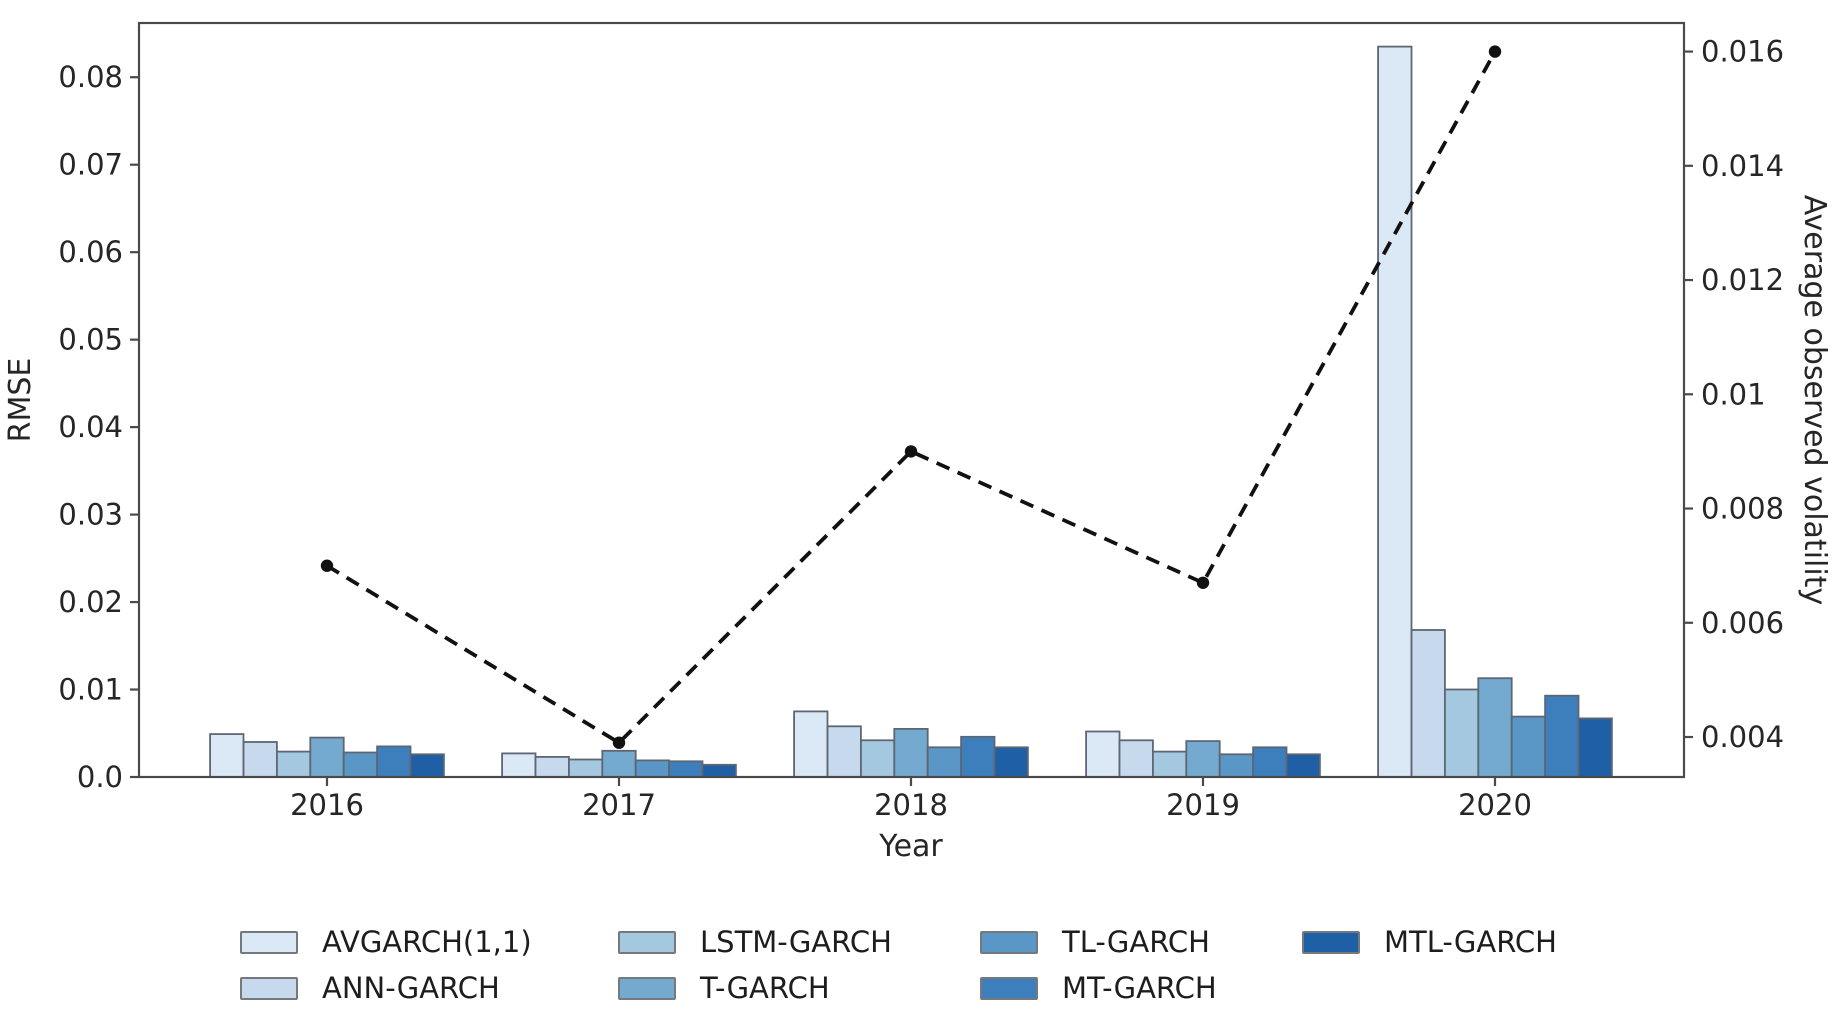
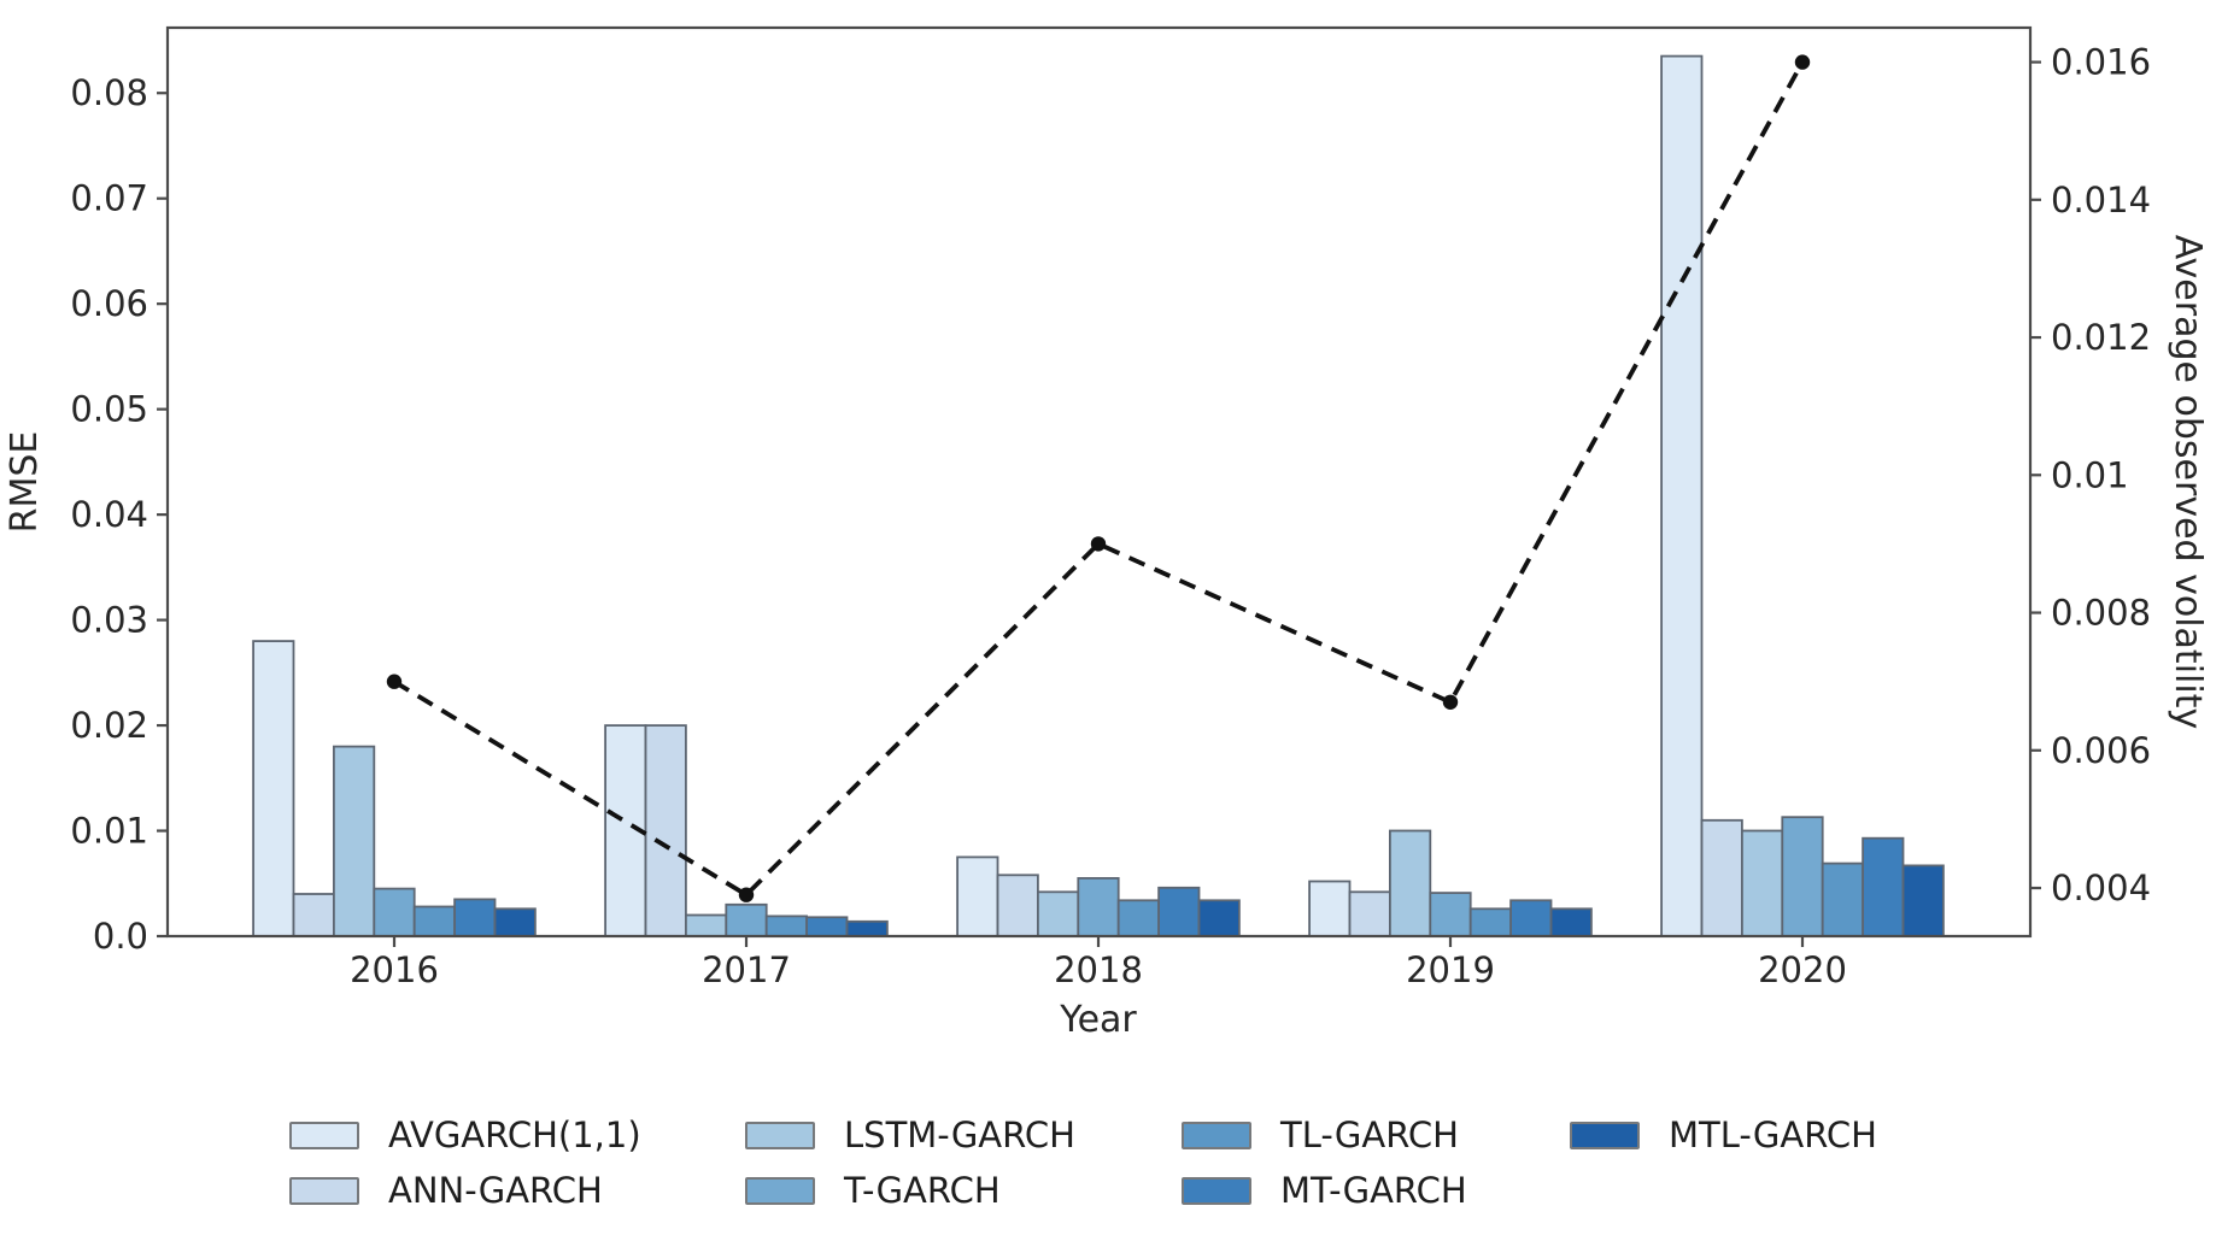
AVGARCH(1,1)/2016: 0.005 -> 0.028
LSTM-GARCH/2016: 0.003 -> 0.018
AVGARCH(1,1)/2017: 0.003 -> 0.020
ANN-GARCH/2017: 0.002 -> 0.020
LSTM-GARCH/2019: 0.003 -> 0.010
ANN-GARCH/2020: 0.017 -> 0.011
